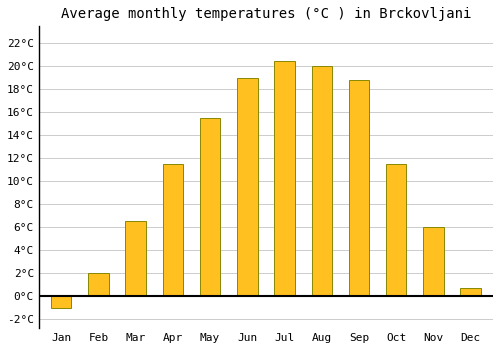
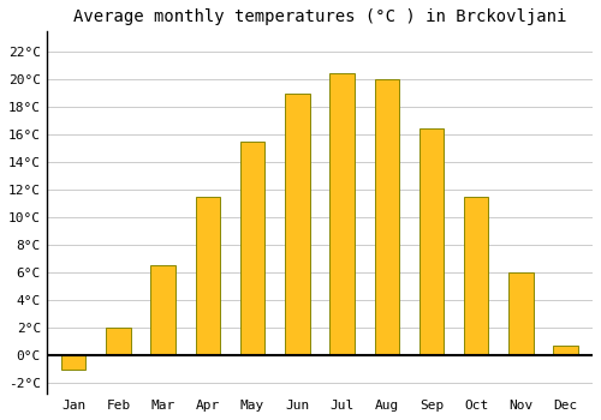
Sep: 18.8°C -> 16.5°C
